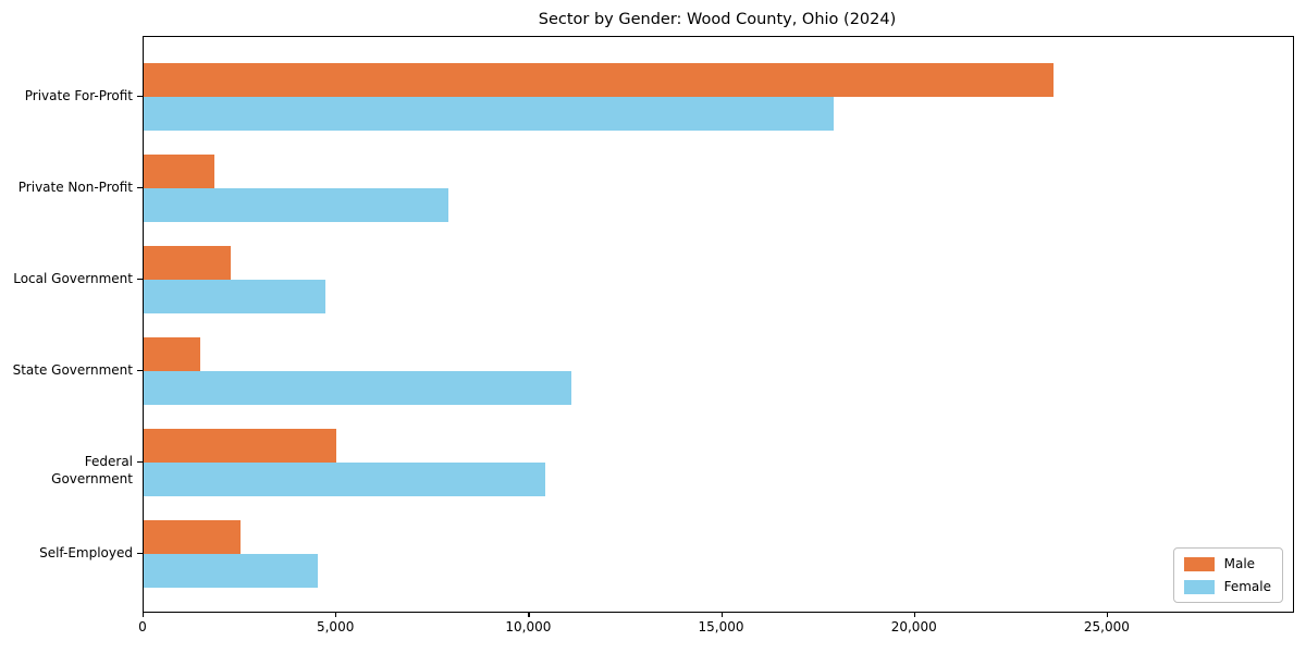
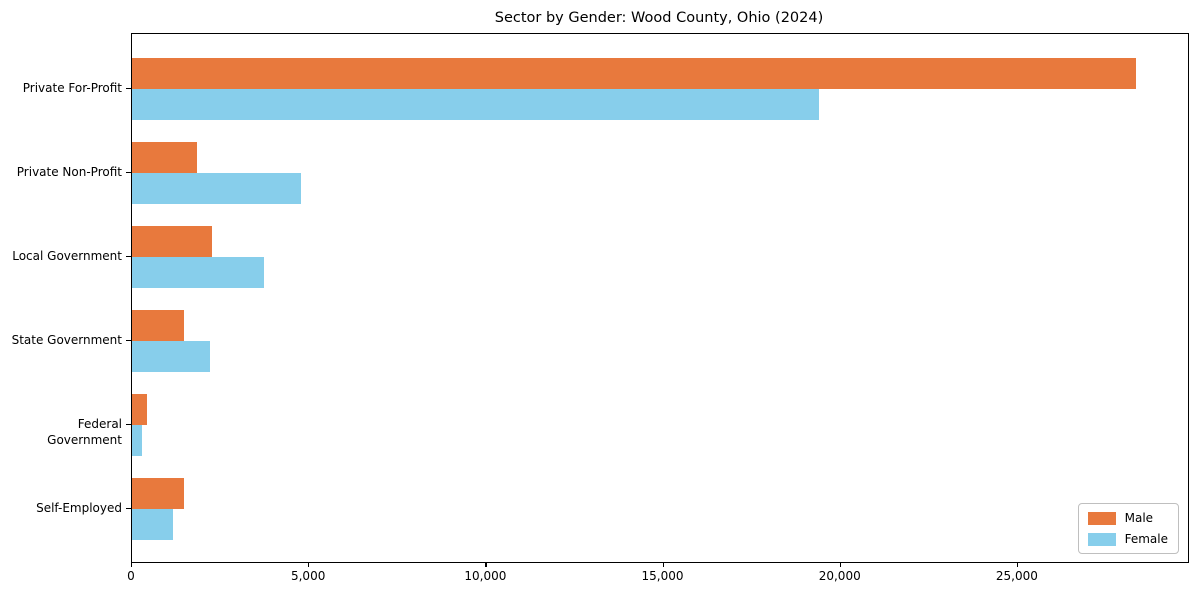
Male/Private For-Profit: 23600 -> 28300
Female/Private For-Profit: 17900 -> 19400
Female/Private Non-Profit: 7900 -> 4800
Female/Local Government: 4700 -> 3700
Female/State Government: 11100 -> 2200
Male/Federal Government: 5000 -> 400
Female/Federal Government: 10400 -> 300
Male/Self-Employed: 2500 -> 1500
Female/Self-Employed: 4500 -> 1200
